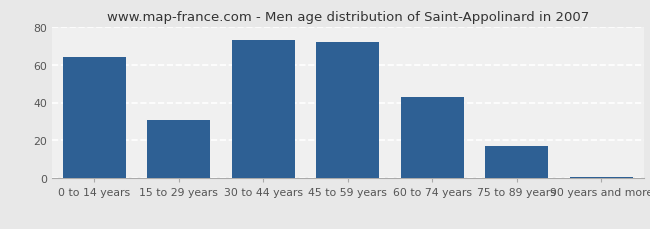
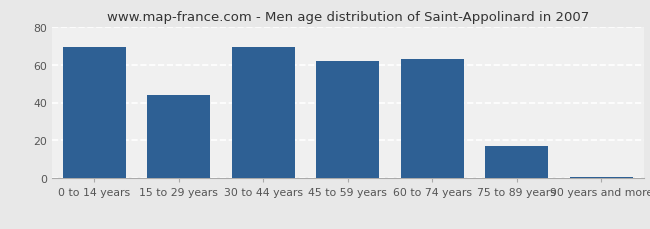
0 to 14 years: 64 -> 69
15 to 29 years: 31 -> 44
30 to 44 years: 73 -> 69
45 to 59 years: 72 -> 62
60 to 74 years: 43 -> 63
